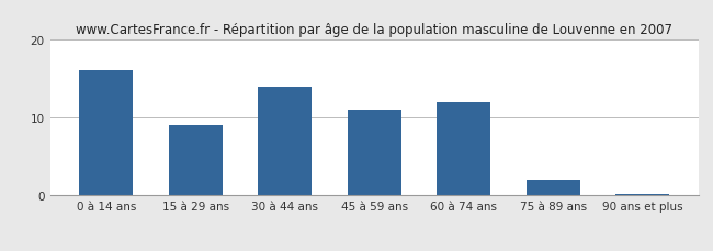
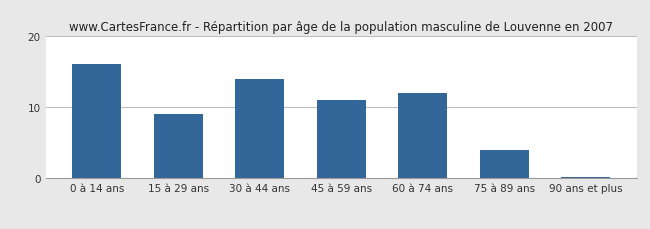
75 à 89 ans: 2.0 -> 4.0
